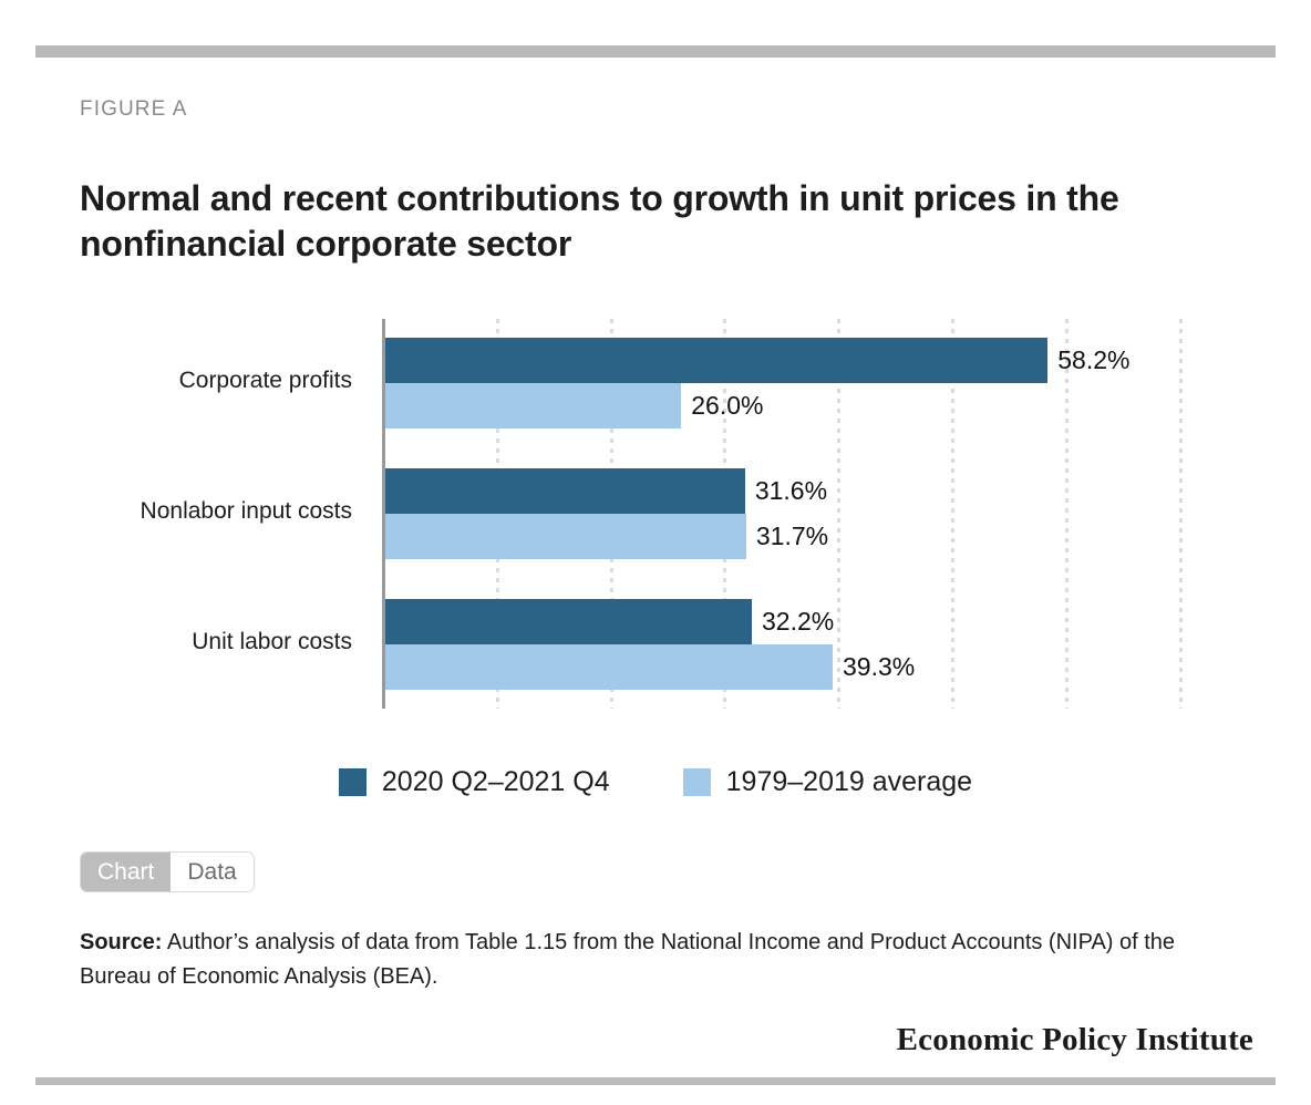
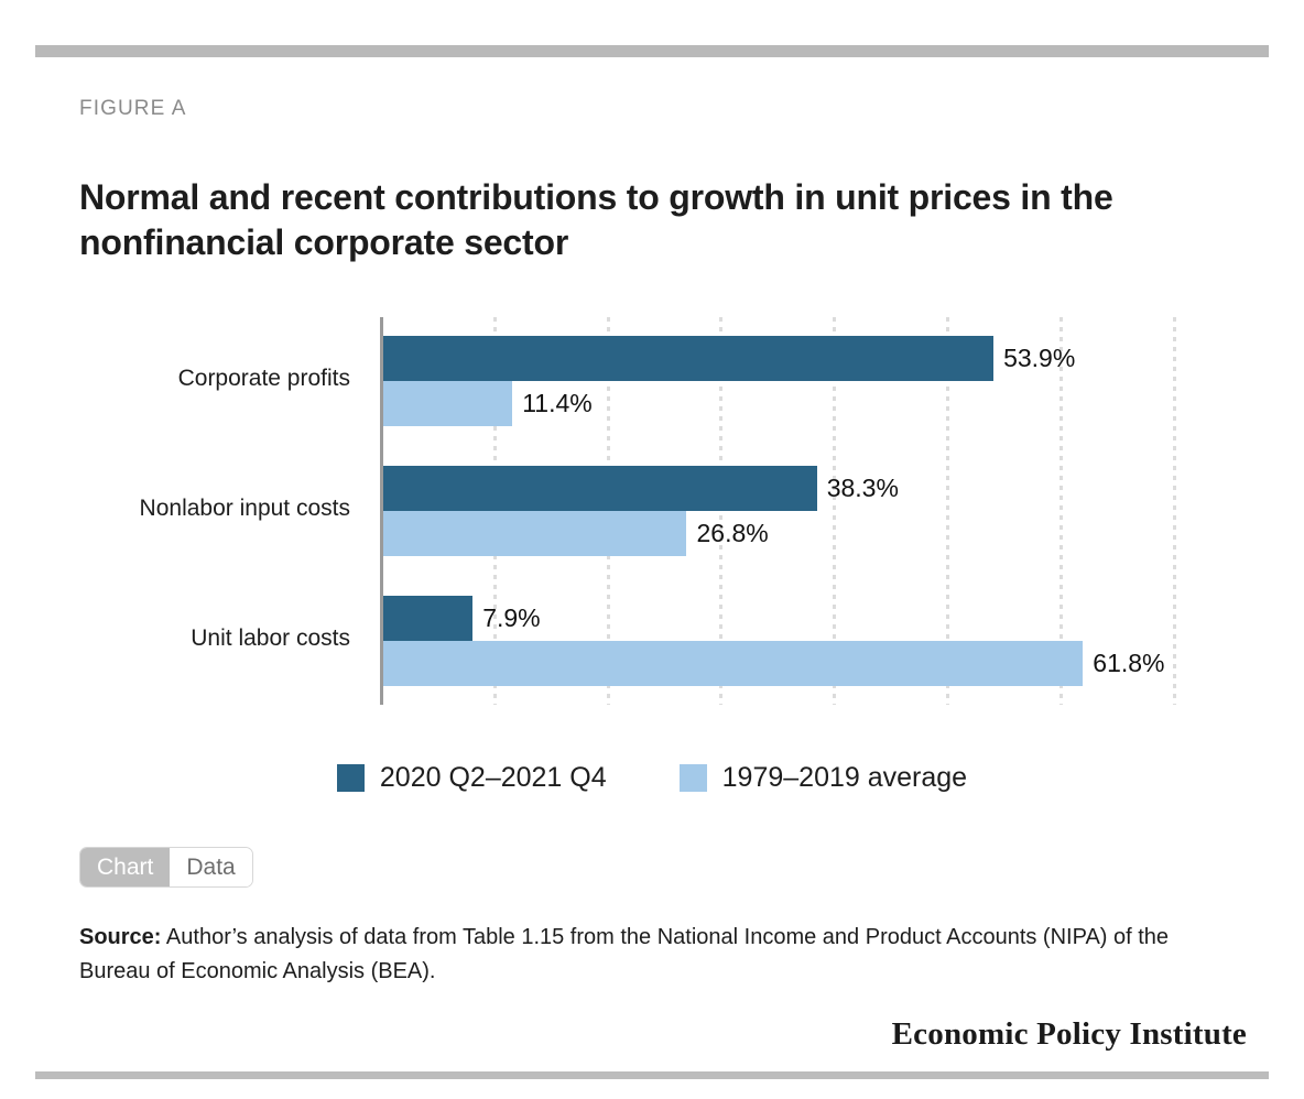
2020 Q2–2021 Q4/Corporate profits: 58.2% -> 53.9%
1979–2019 average/Corporate profits: 26.0% -> 11.4%
2020 Q2–2021 Q4/Nonlabor input costs: 31.6% -> 38.3%
1979–2019 average/Nonlabor input costs: 31.7% -> 26.8%
2020 Q2–2021 Q4/Unit labor costs: 32.2% -> 7.9%
1979–2019 average/Unit labor costs: 39.3% -> 61.8%
